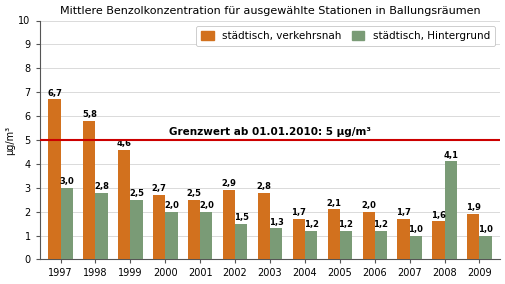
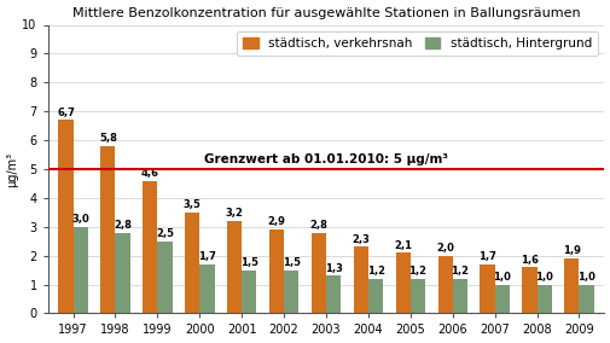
städtisch, verkehrsnah/2000: 2,7 -> 3,5
städtisch, Hintergrund/2000: 2,0 -> 1,7
städtisch, verkehrsnah/2001: 2,5 -> 3,2
städtisch, Hintergrund/2001: 2,0 -> 1,5
städtisch, verkehrsnah/2004: 1,7 -> 2,3
städtisch, Hintergrund/2008: 4,1 -> 1,0
